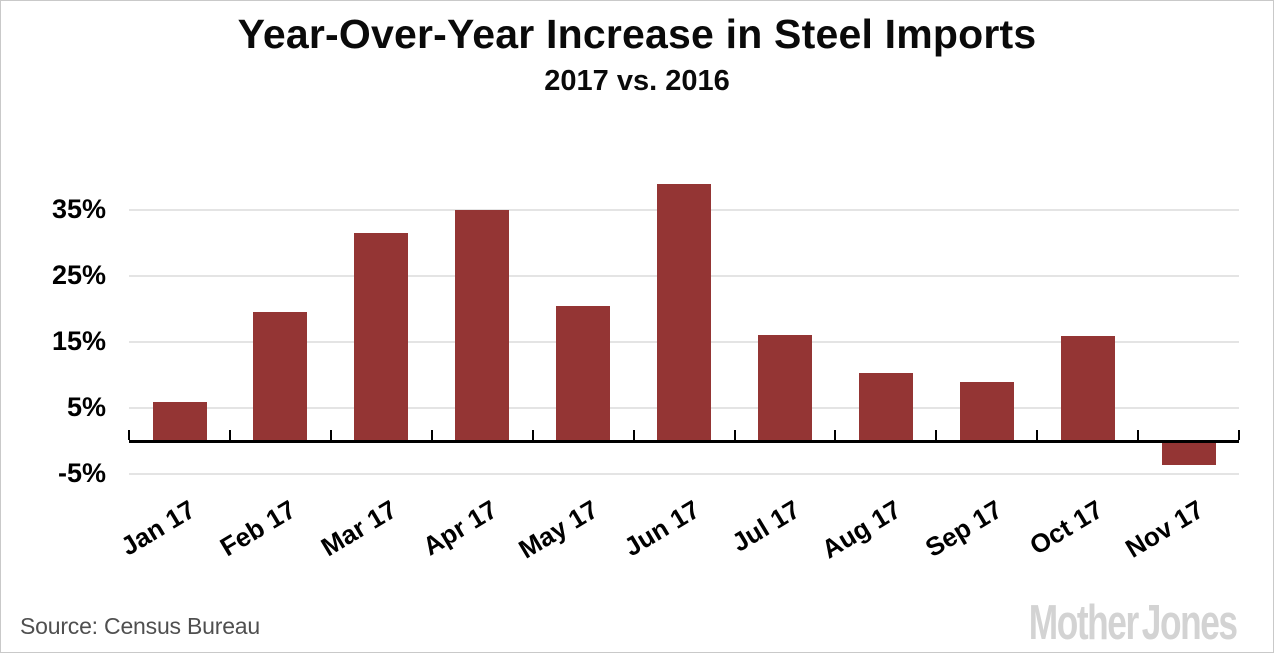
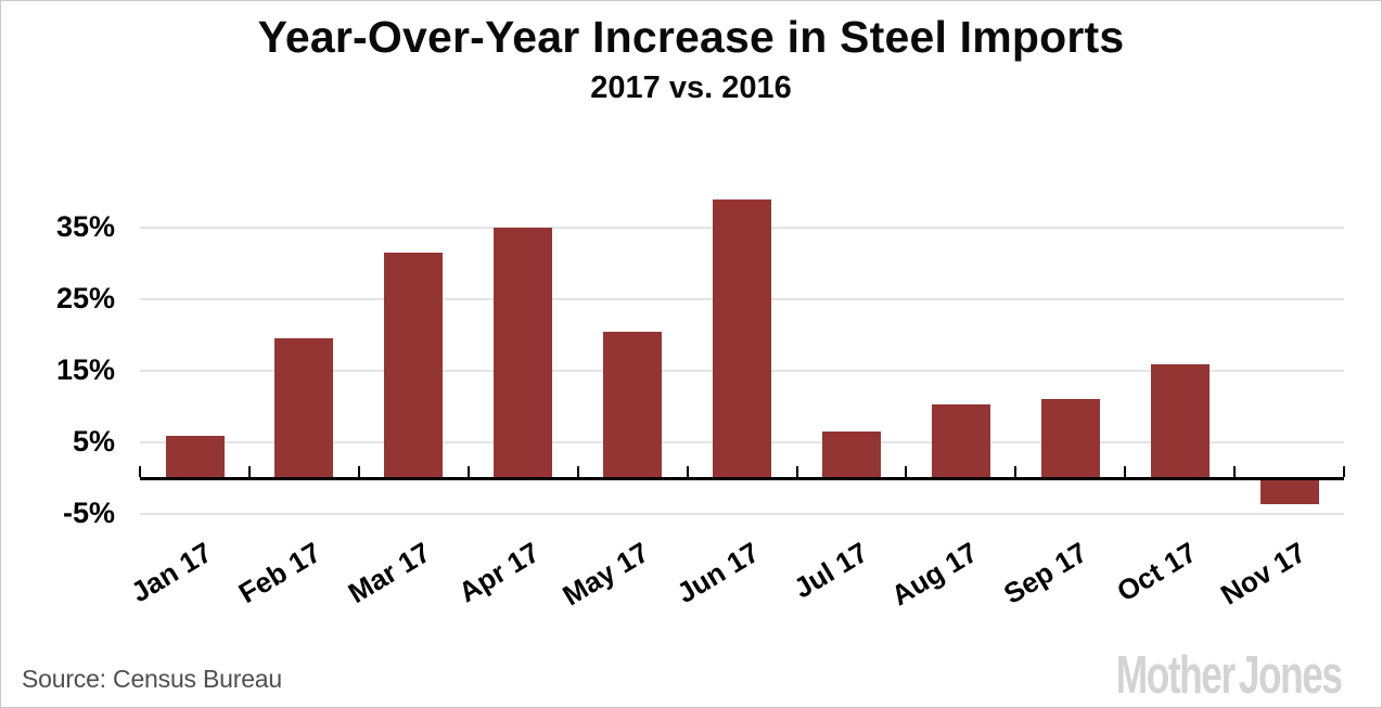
Jul 17: 16% -> 6%
Sep 17: 9% -> 11%
